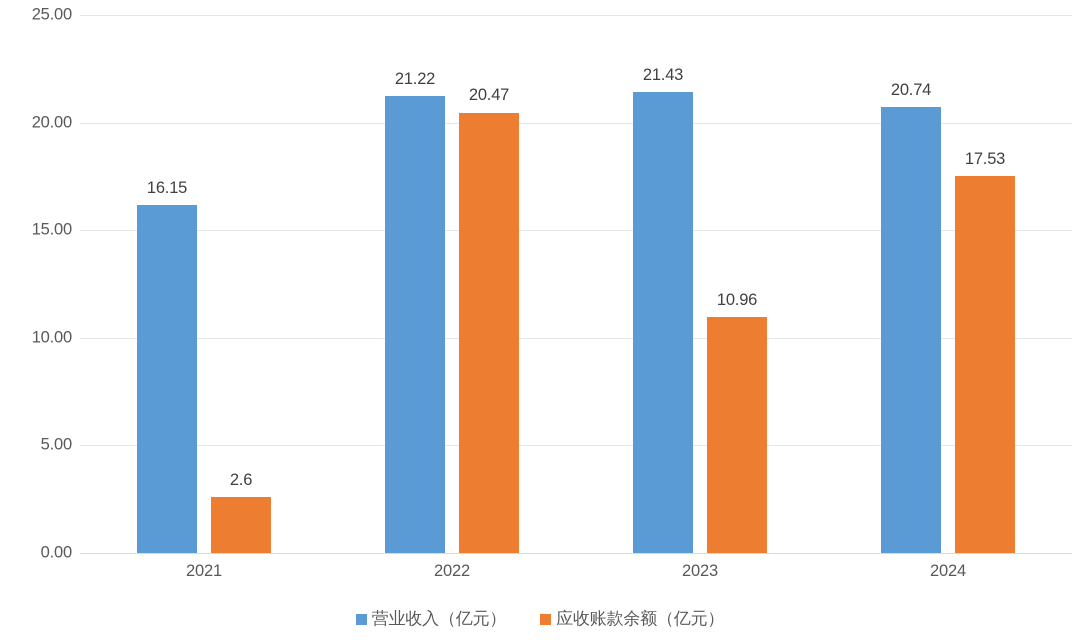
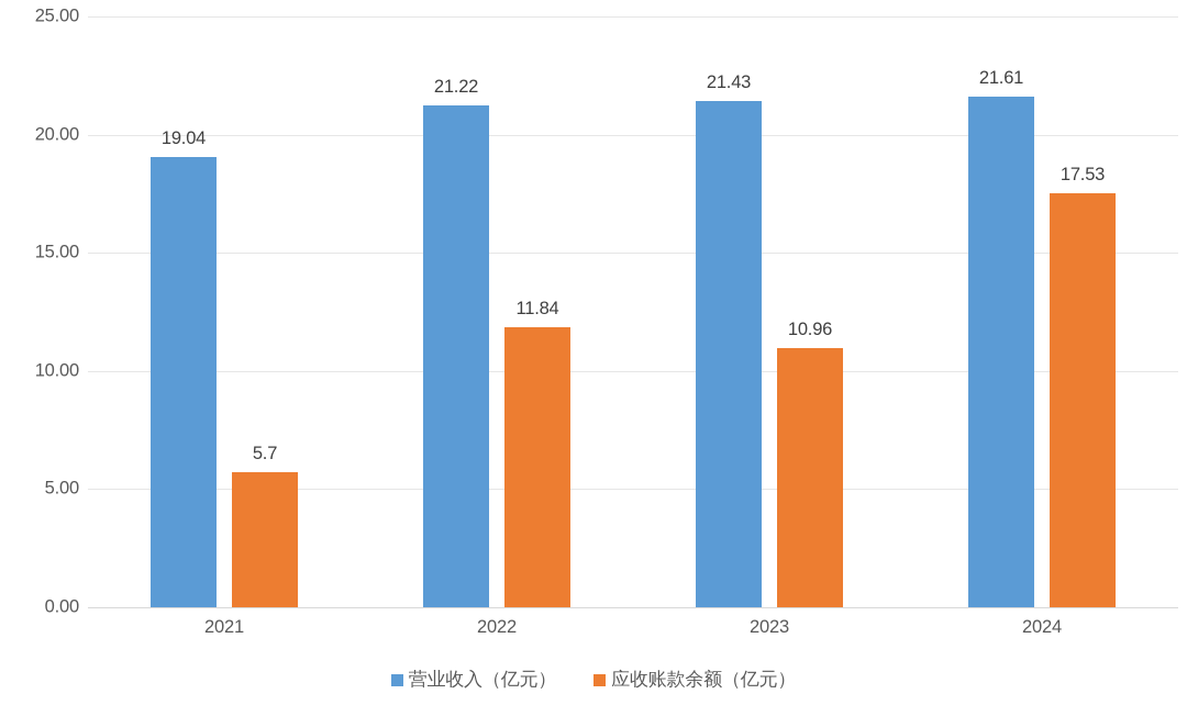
营业收入（亿元）/2021: 16.15 -> 19.04
应收账款余额（亿元）/2021: 2.6 -> 5.7
应收账款余额（亿元）/2022: 20.47 -> 11.84
营业收入（亿元）/2024: 20.74 -> 21.61
